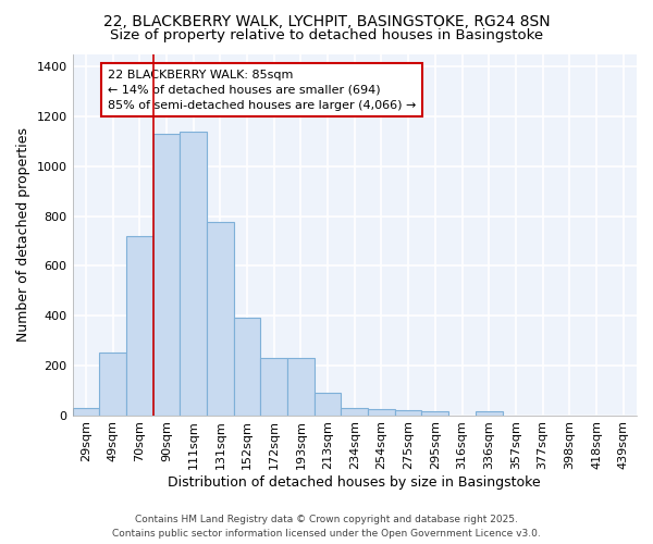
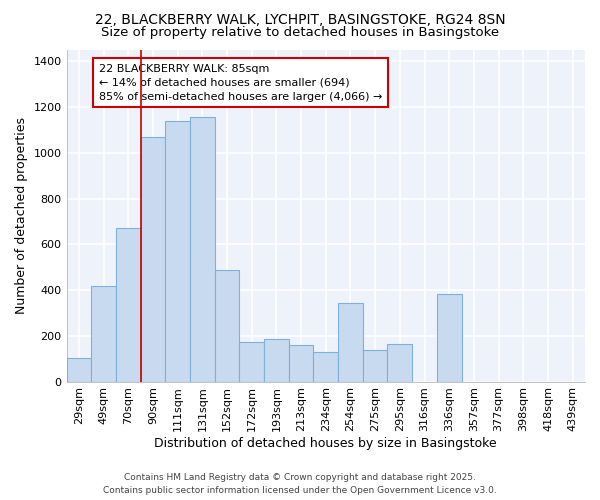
29sqm: 30 -> 105
49sqm: 250 -> 420
70sqm: 720 -> 670
90sqm: 1130 -> 1070
131sqm: 775 -> 1155
152sqm: 390 -> 490
172sqm: 230 -> 175
193sqm: 230 -> 185
213sqm: 90 -> 160
234sqm: 30 -> 130
254sqm: 25 -> 345
275sqm: 20 -> 140
295sqm: 15 -> 165
336sqm: 15 -> 385
